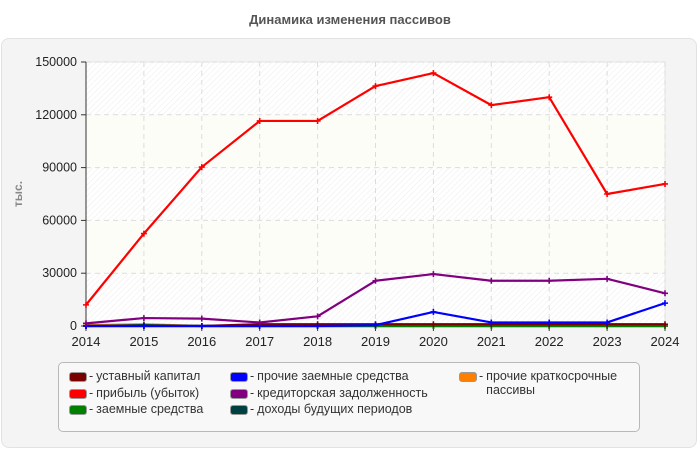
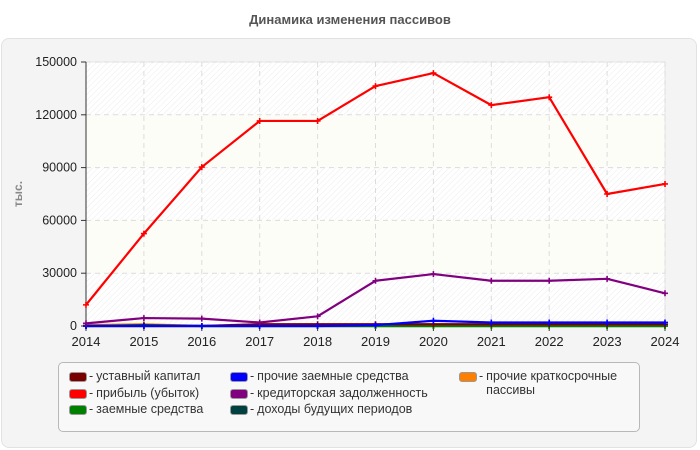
прочие заемные средства/2020: 8000 -> 3000
прочие заемные средства/2024: 13000 -> 2000
